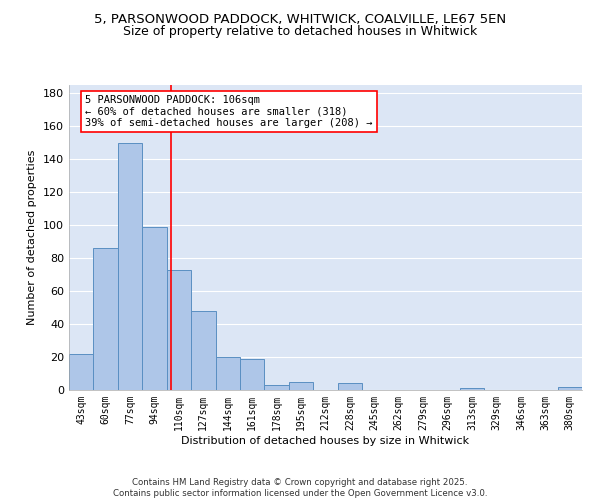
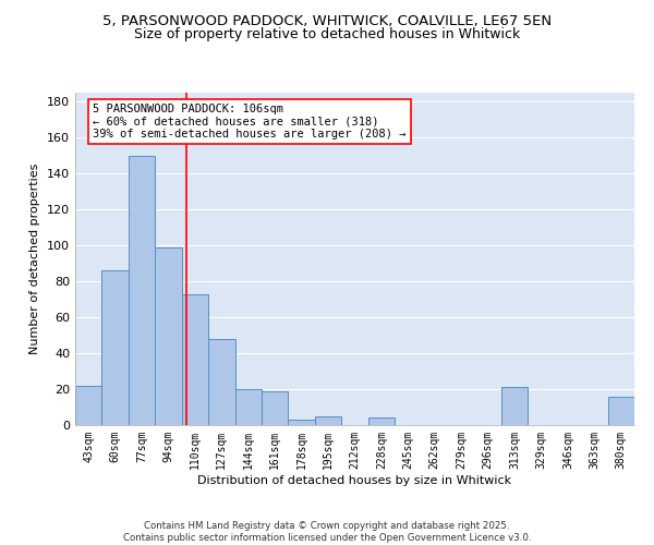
313sqm: 1 -> 21
380sqm: 2 -> 16
